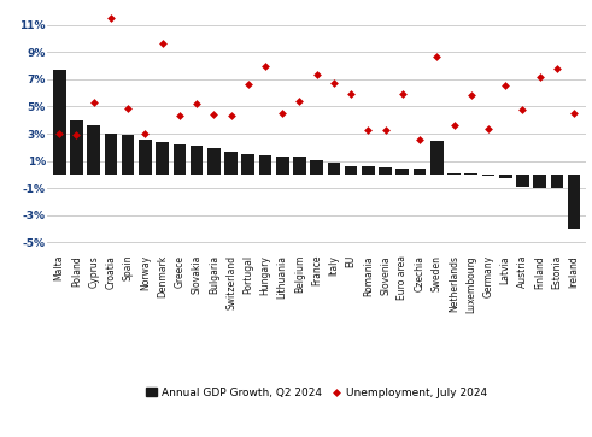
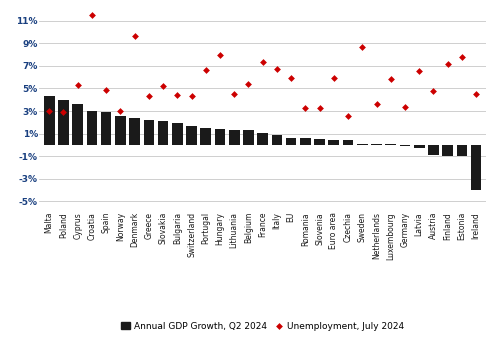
Annual GDP Growth, Q2 2024/Malta: 7.7% -> 4.3%
Annual GDP Growth, Q2 2024/Sweden: 2.5% -> 0.1%
